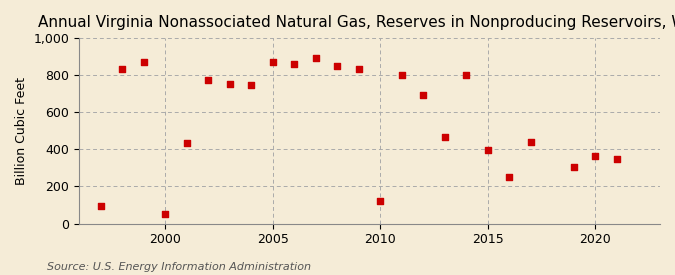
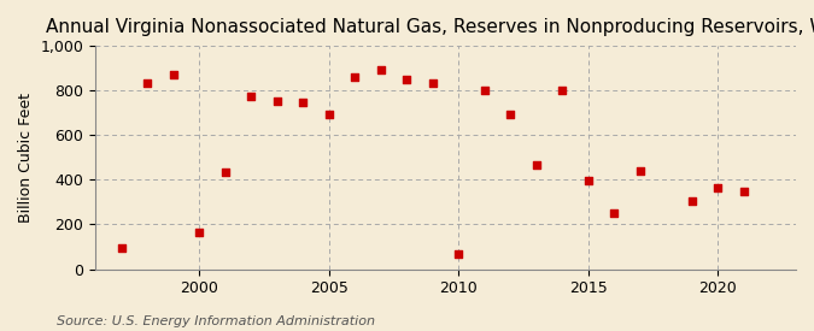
2000: 50 -> 160
2005: 870 -> 700
2010: 120 -> 60
